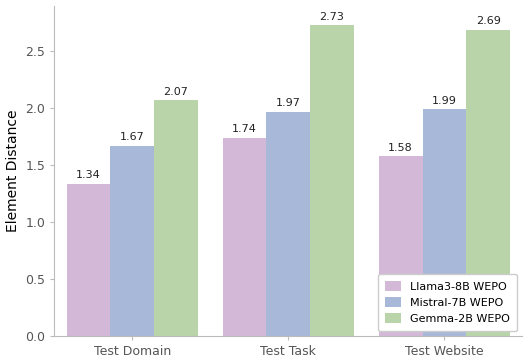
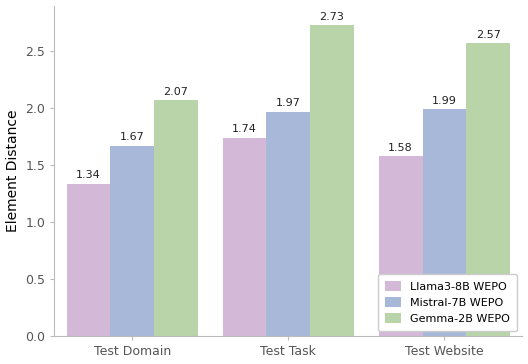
Gemma-2B WEPO/Test Website: 2.69 -> 2.57
